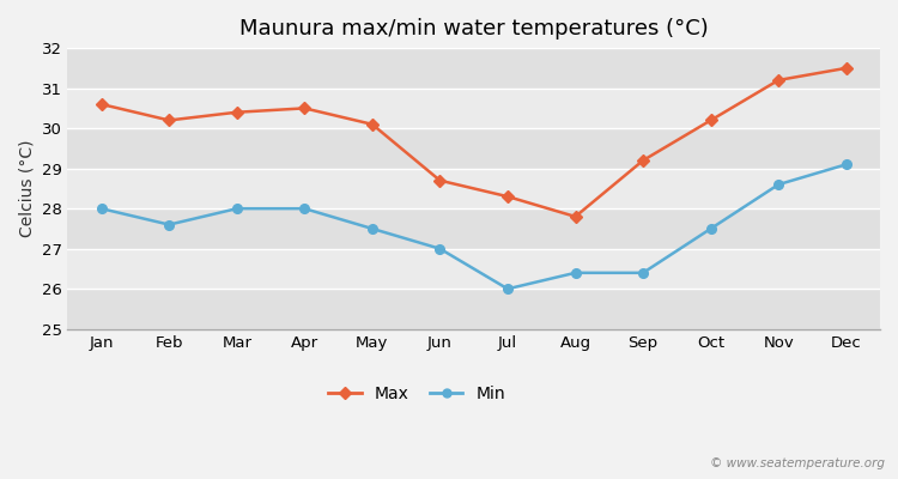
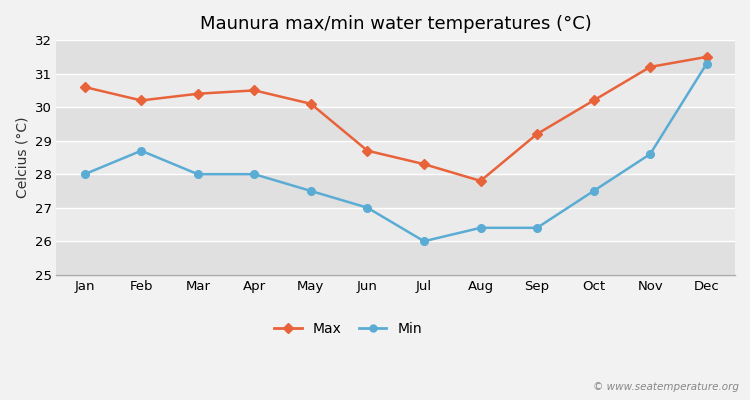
Min/Feb: 27.6 -> 28.7
Min/Dec: 29.1 -> 31.3
